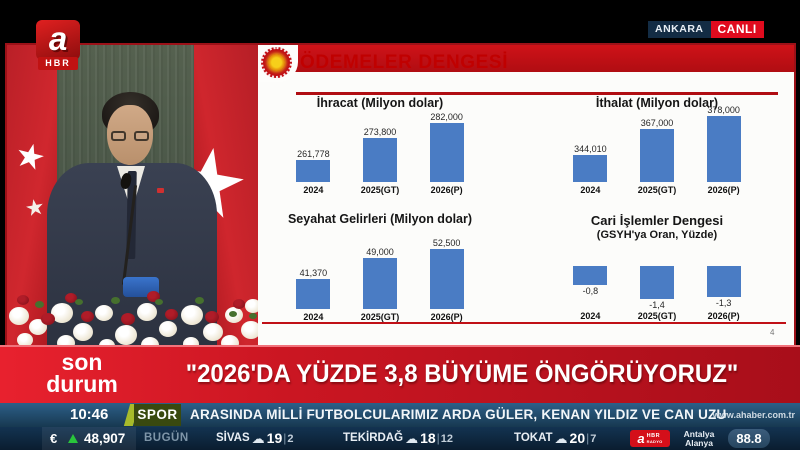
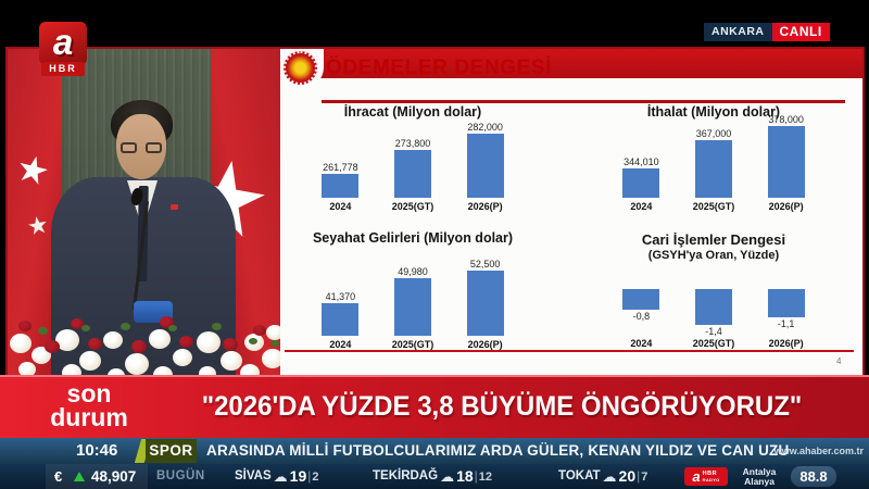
Seyahat Gelirleri (Milyon dolar)/2025(GT): 49,000 -> 49,980
Cari İşlemler Dengesi/2026(P): -1,3 -> -1,1
